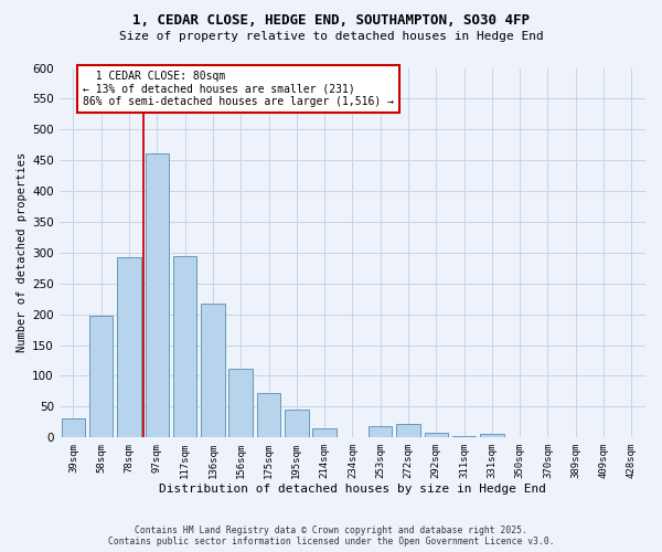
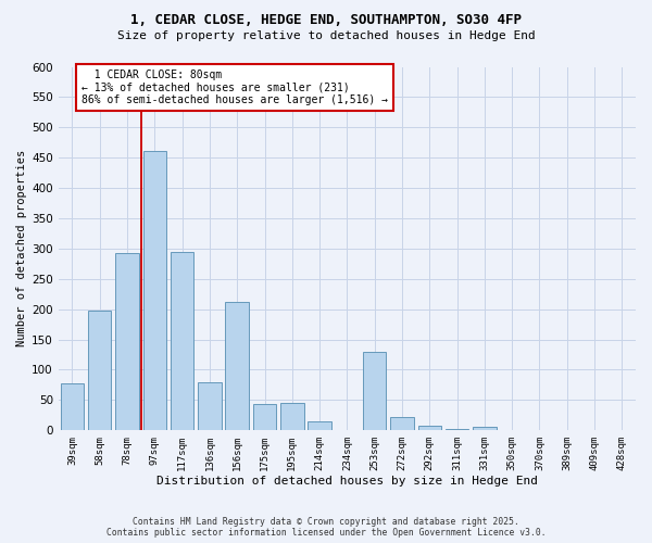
39sqm: 30 -> 78
136sqm: 217 -> 80
156sqm: 111 -> 212
175sqm: 72 -> 44
253sqm: 19 -> 130
